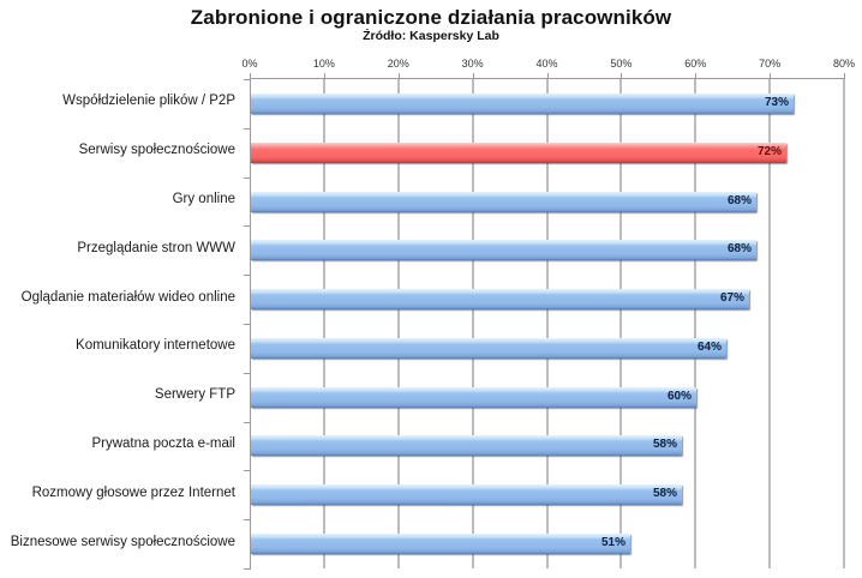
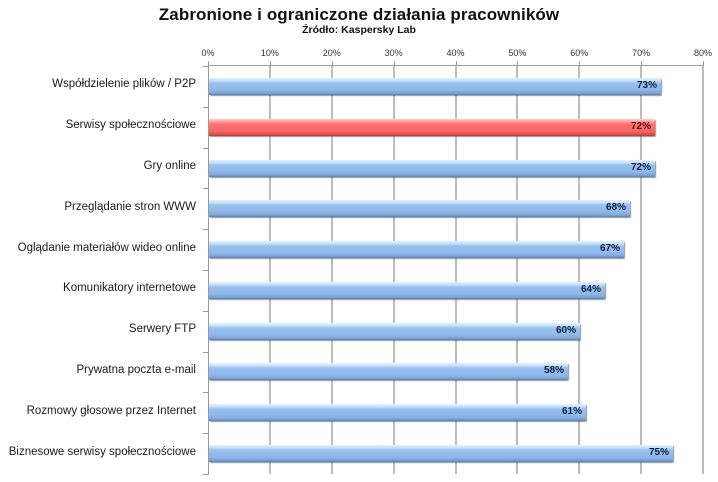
Gry online: 68% -> 72%
Rozmowy głosowe przez Internet: 58% -> 61%
Biznesowe serwisy społecznościowe: 51% -> 75%
